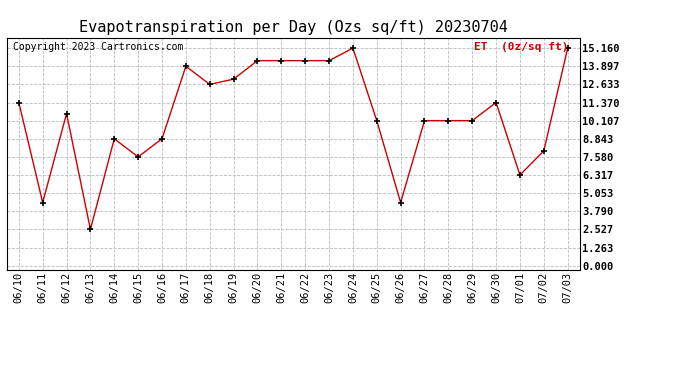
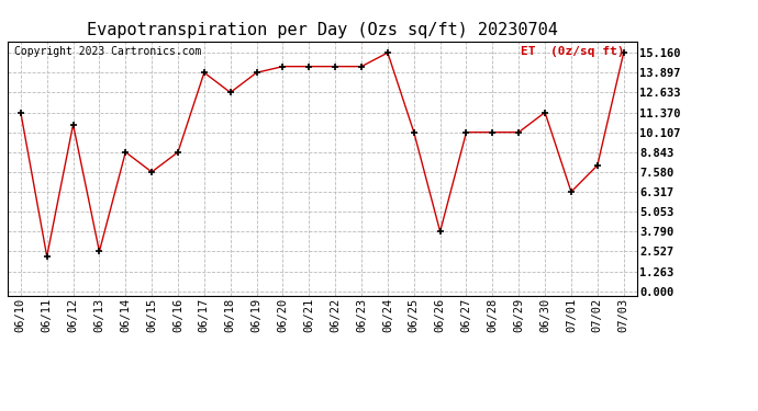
06/11: 4.4 -> 2.2
06/19: 13.0 -> 13.9
06/26: 4.4 -> 3.8
